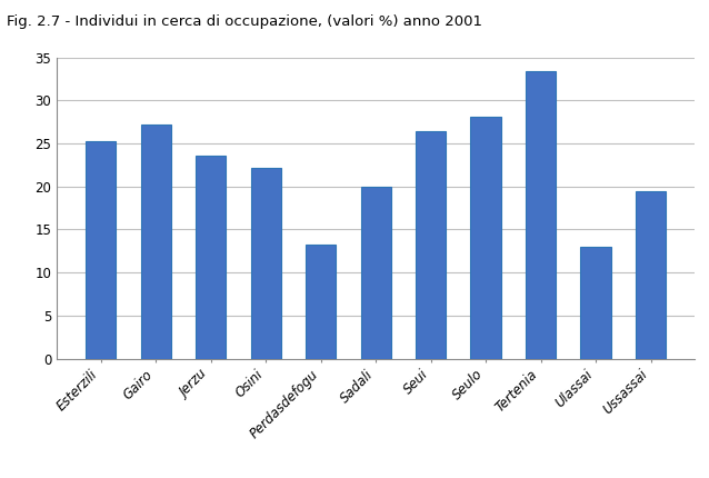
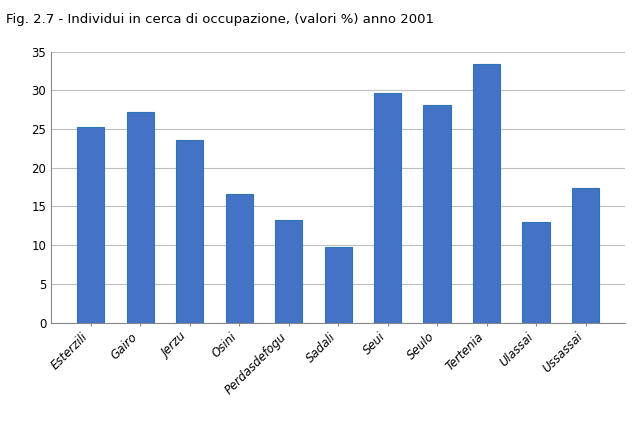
Osini: 22.1 -> 16.6
Sadali: 19.9 -> 9.8
Seui: 26.4 -> 29.6
Ussassai: 19.5 -> 17.4
